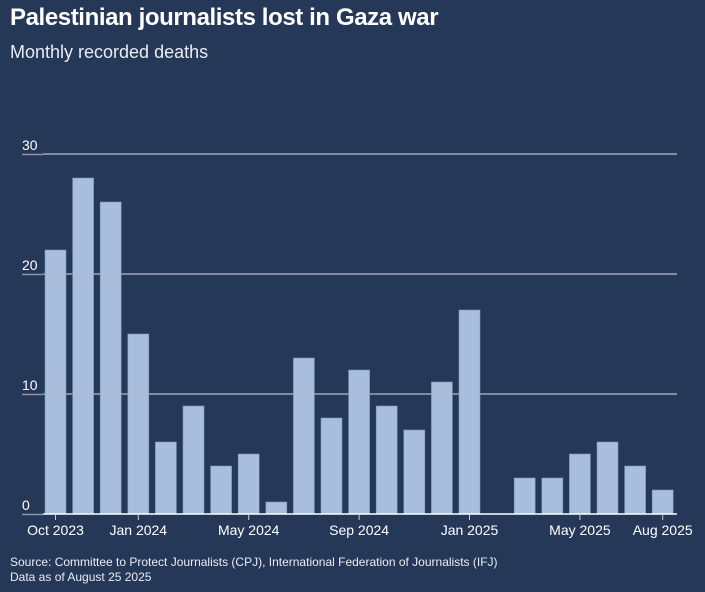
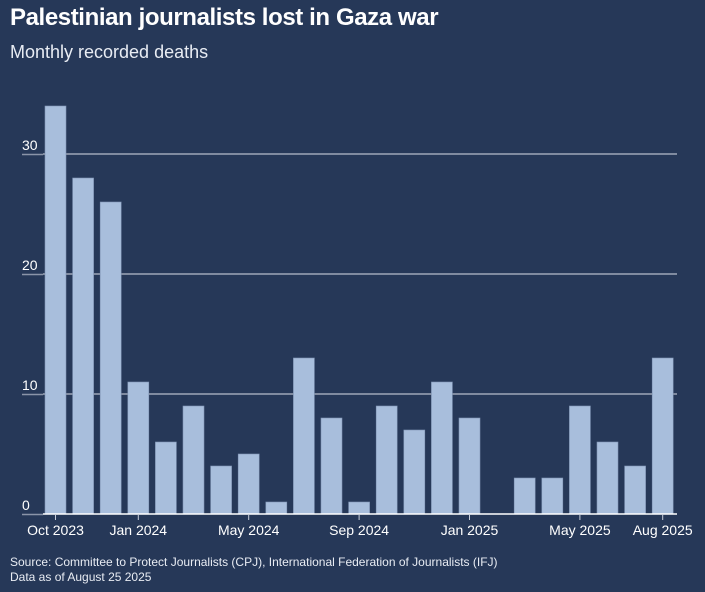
Oct 2023: 22 -> 34
Jan 2024: 15 -> 11
Sep 2024: 12 -> 1
Jan 2025: 17 -> 8
May 2025: 5 -> 9
Aug 2025: 2 -> 13
